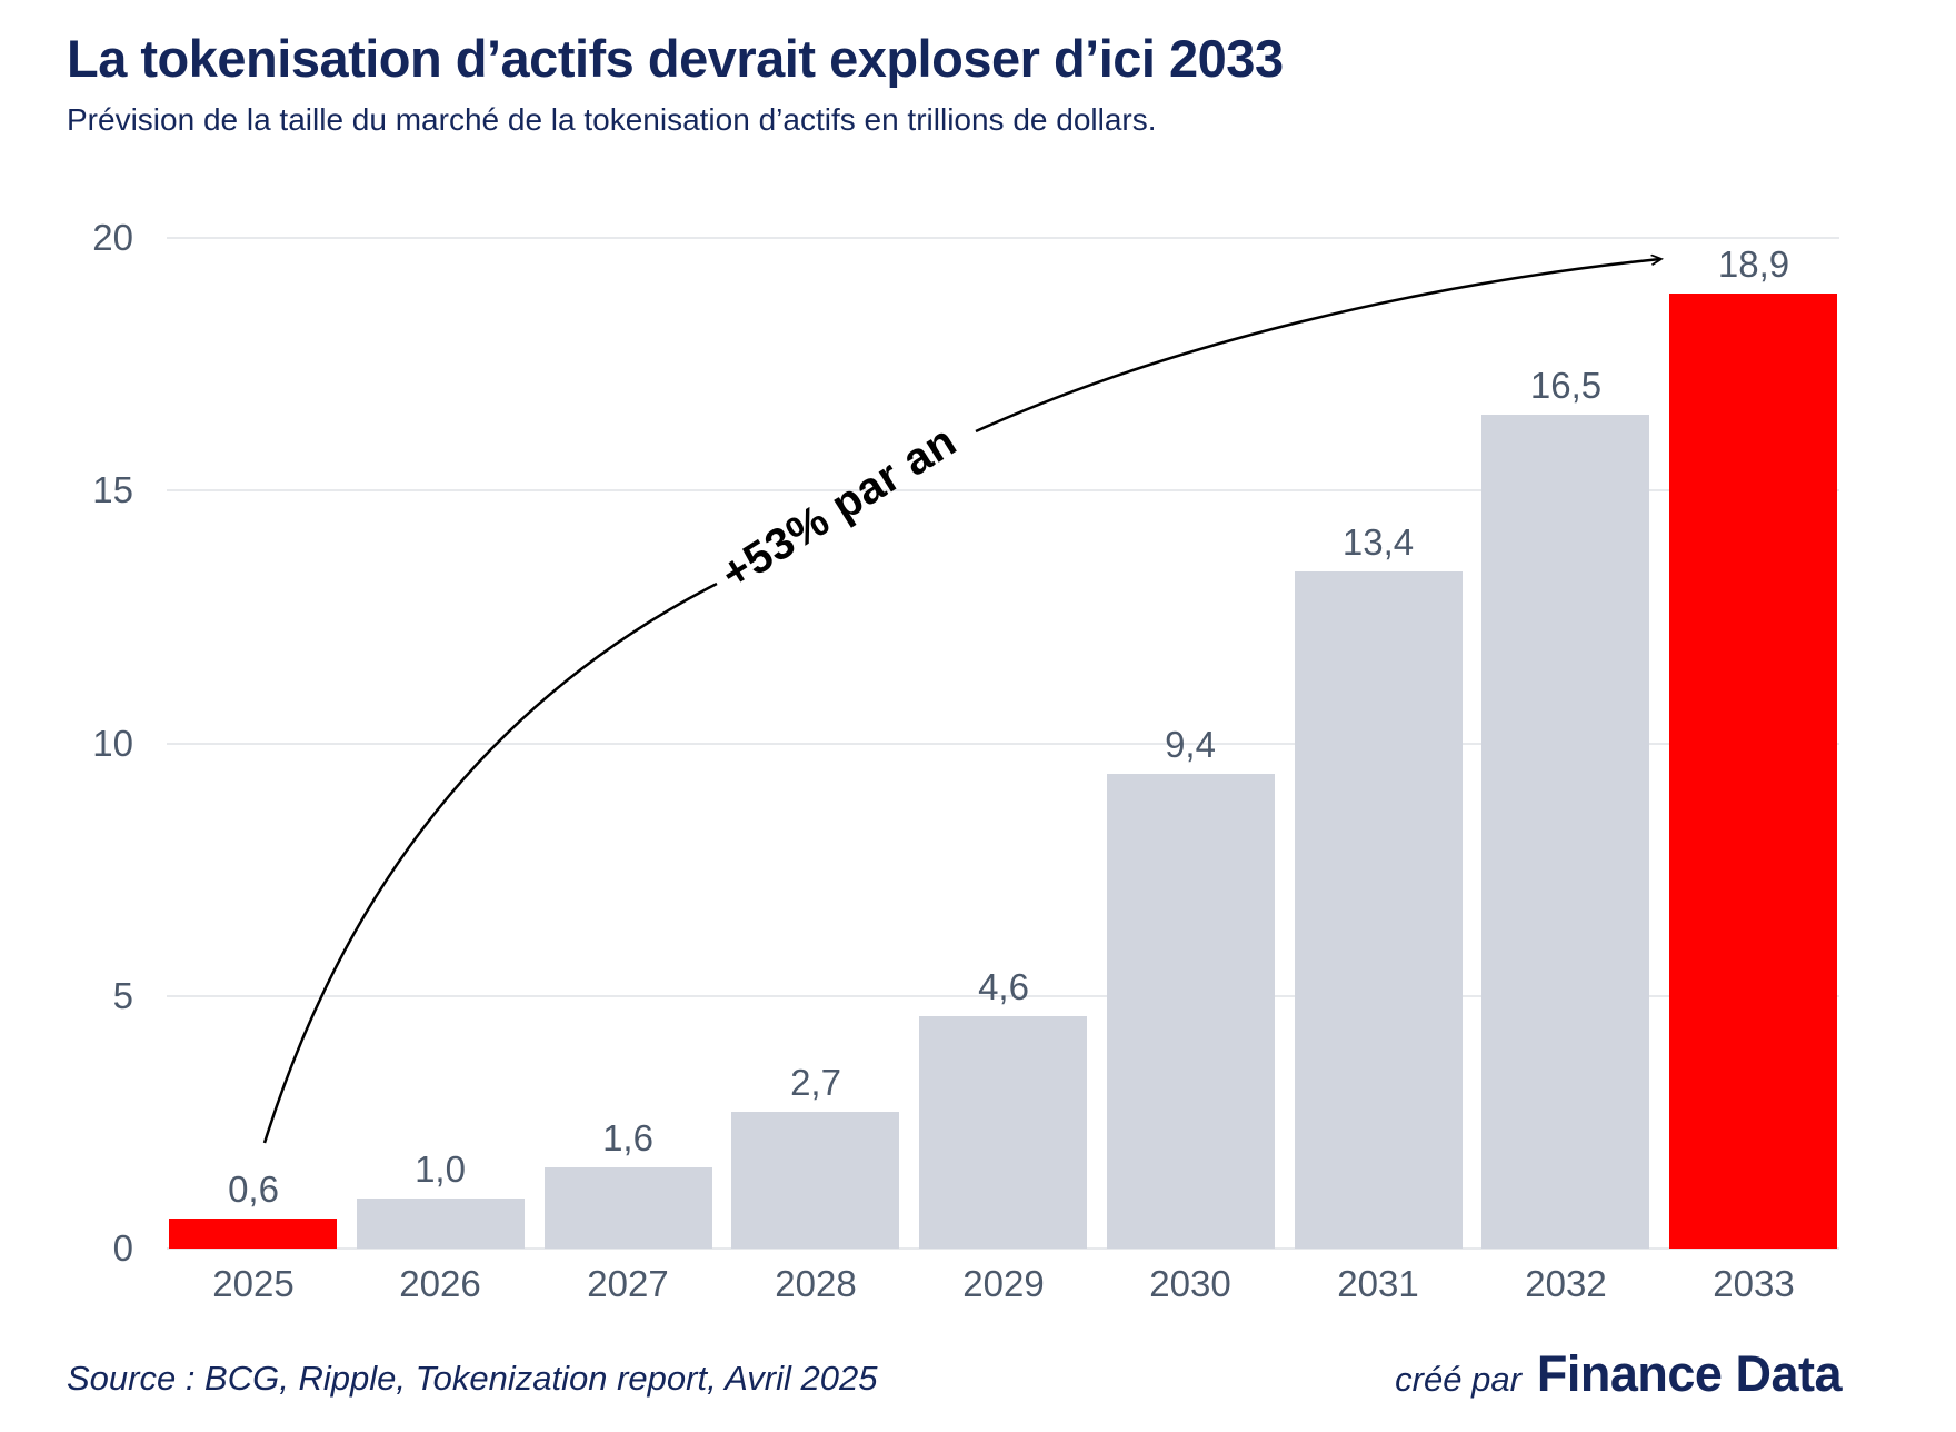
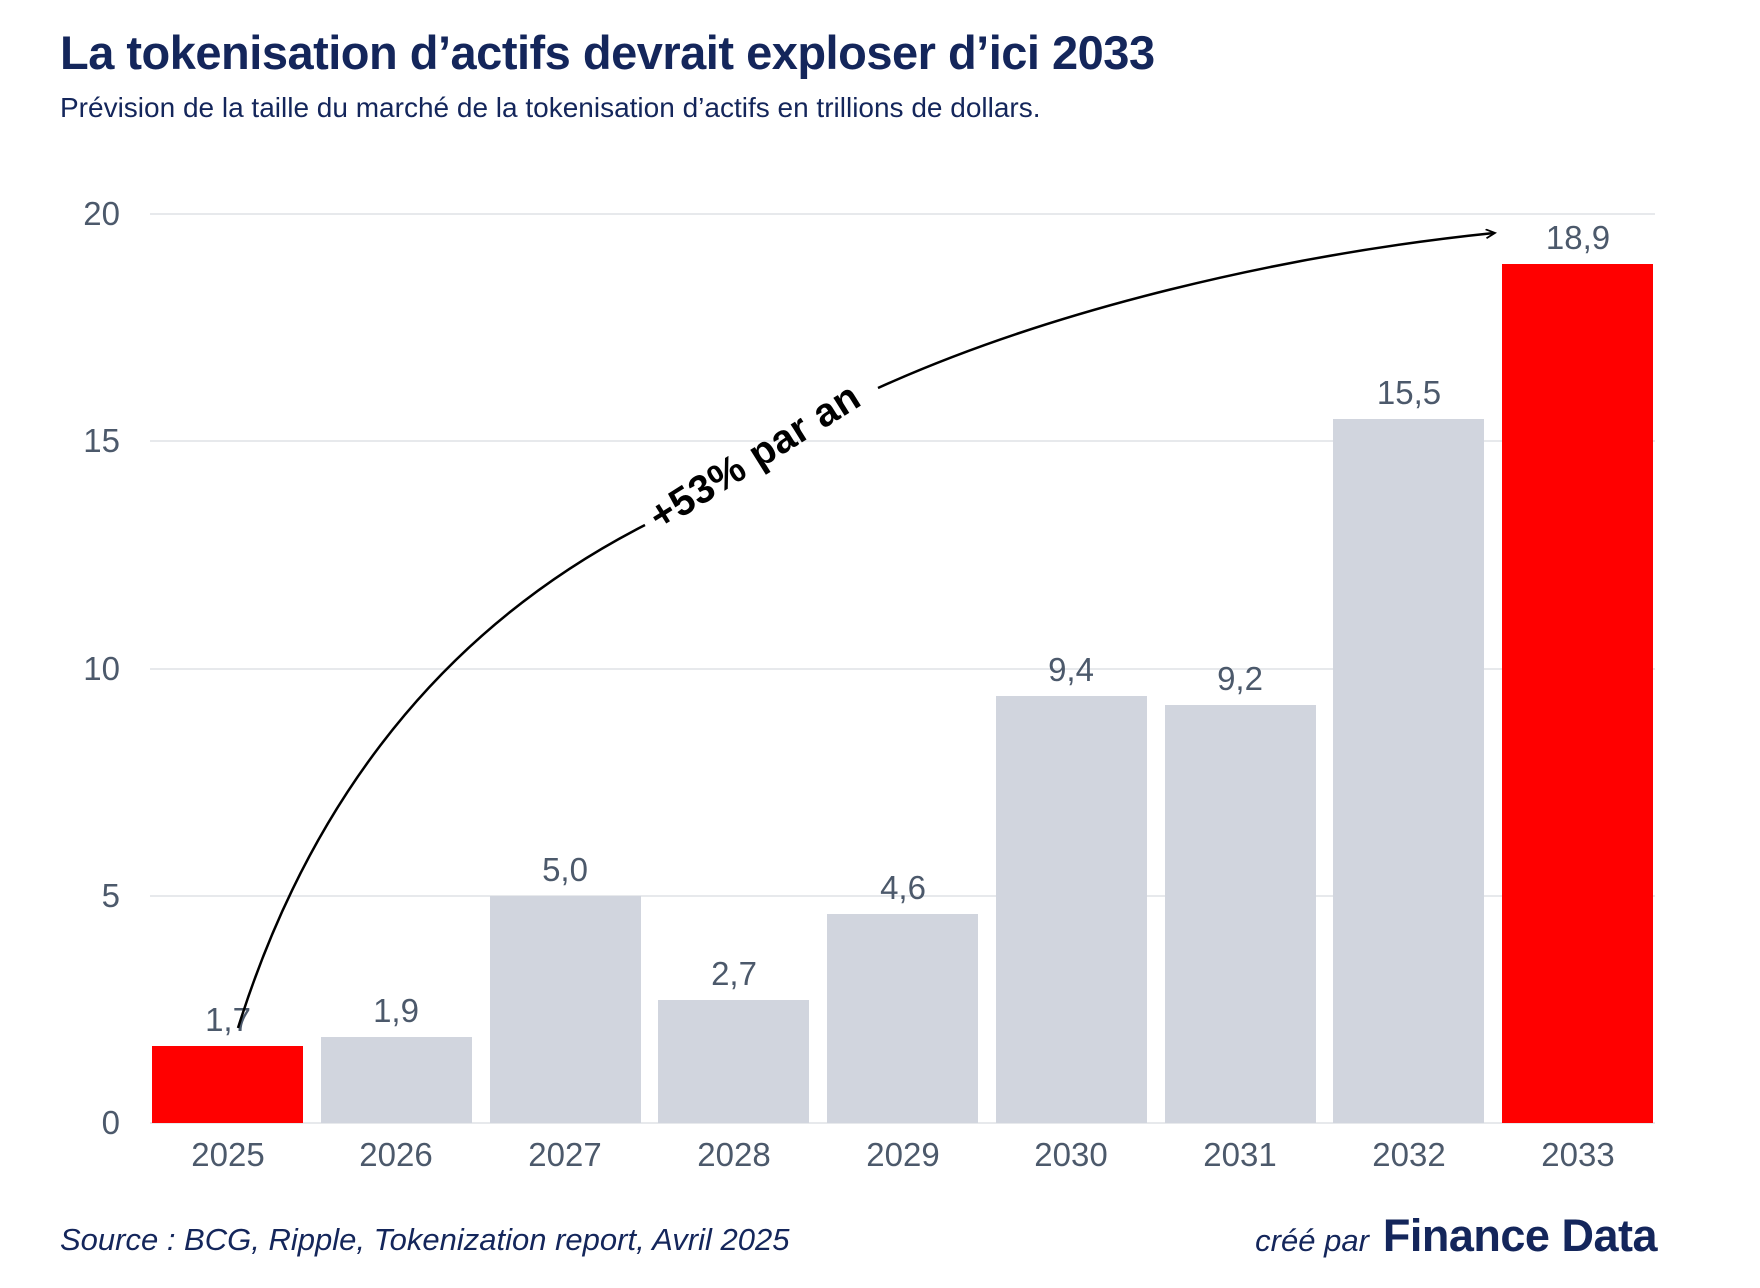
2025: 0,6 -> 1,7
2026: 1,0 -> 1,9
2027: 1,6 -> 5,0
2031: 13,4 -> 9,2
2032: 16,5 -> 15,5
